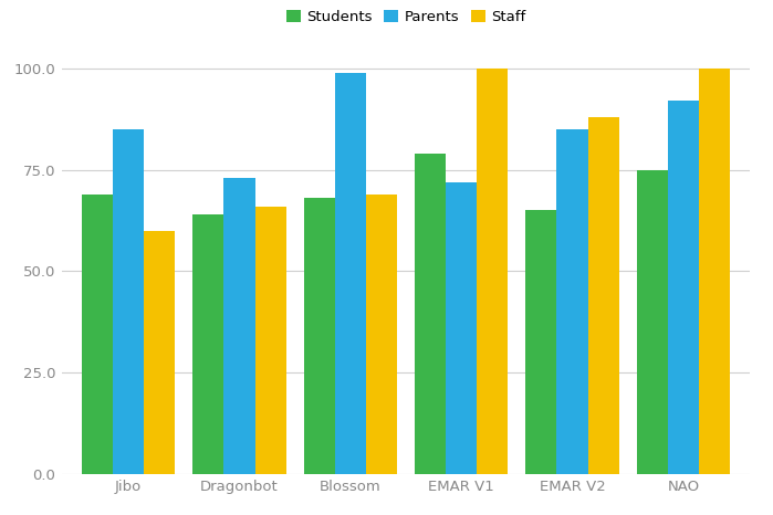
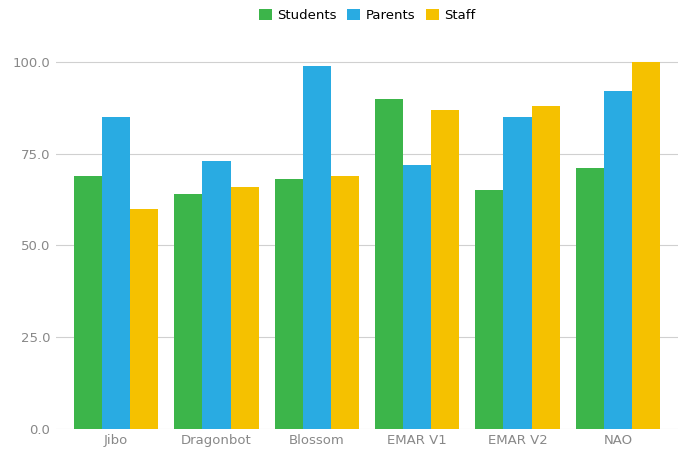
Students/EMAR V1: 79 -> 90
Staff/EMAR V1: 100 -> 87
Students/NAO: 75 -> 71
